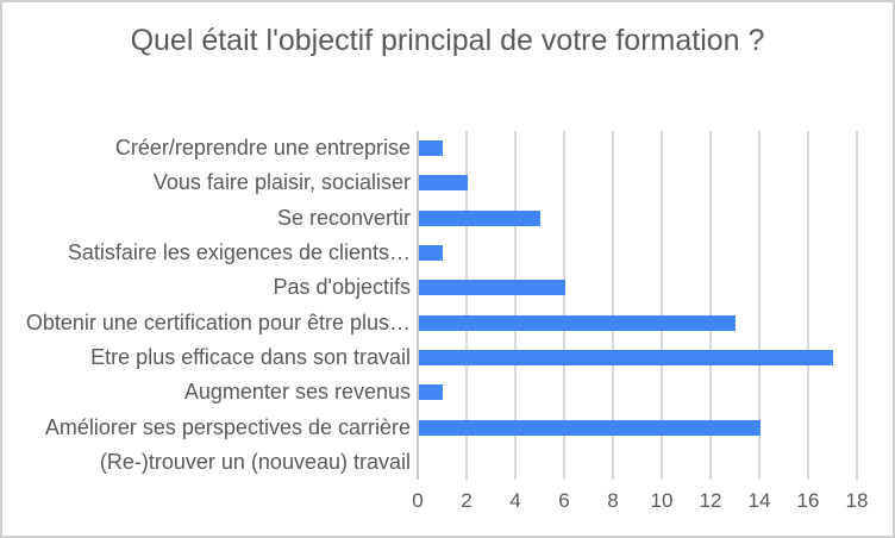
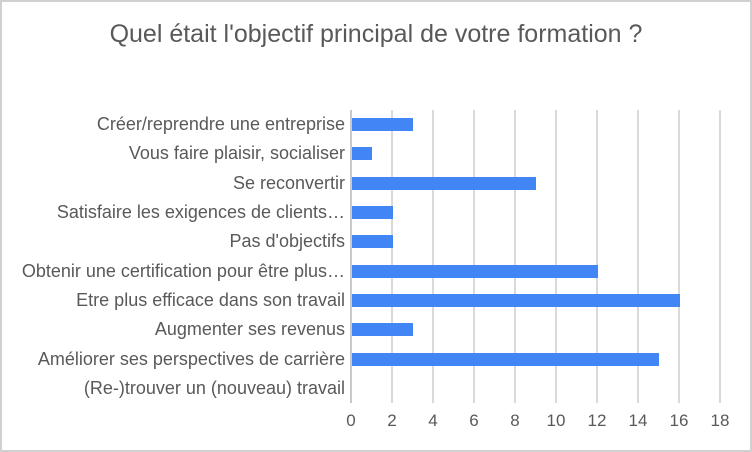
Créer/reprendre une entreprise: 1 -> 3
Vous faire plaisir, socialiser: 2 -> 1
Se reconvertir: 5 -> 9
Satisfaire les exigences de clients…: 1 -> 2
Pas d'objectifs: 6 -> 2
Obtenir une certification pour être plus…: 13 -> 12
Etre plus efficace dans son travail: 17 -> 16
Augmenter ses revenus: 1 -> 3
Améliorer ses perspectives de carrière: 14 -> 15
